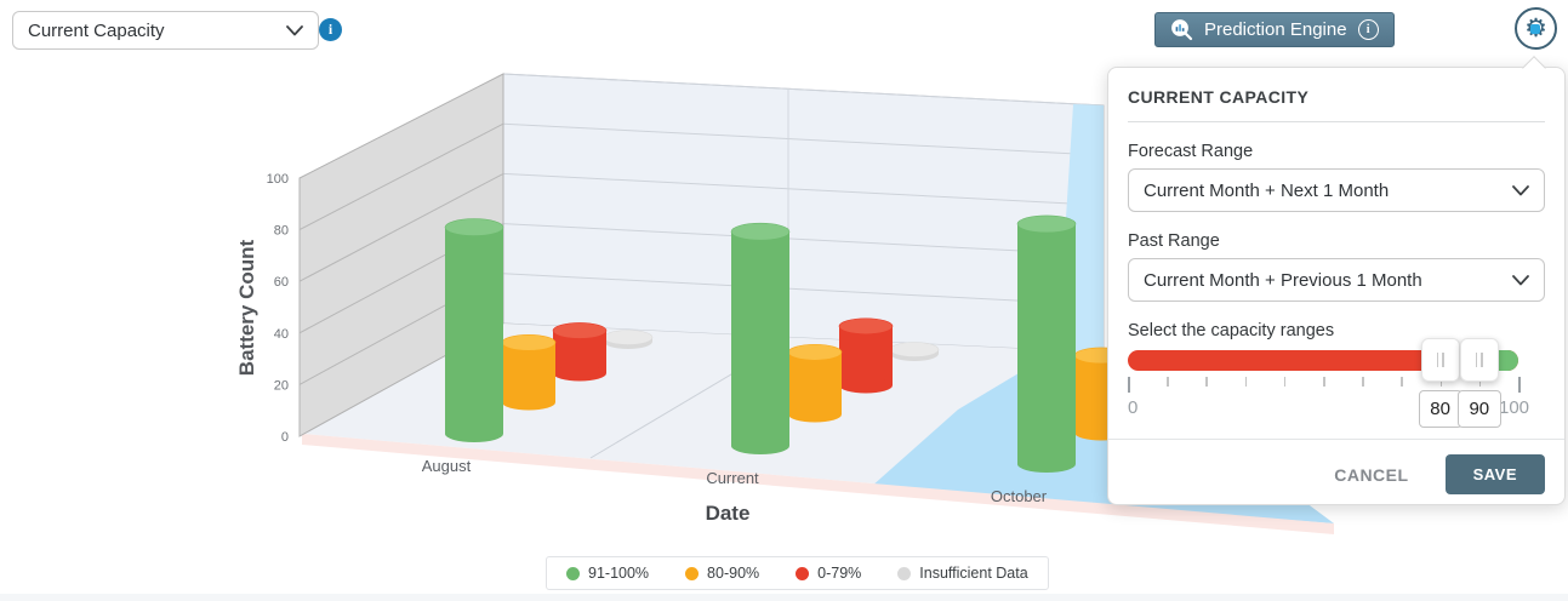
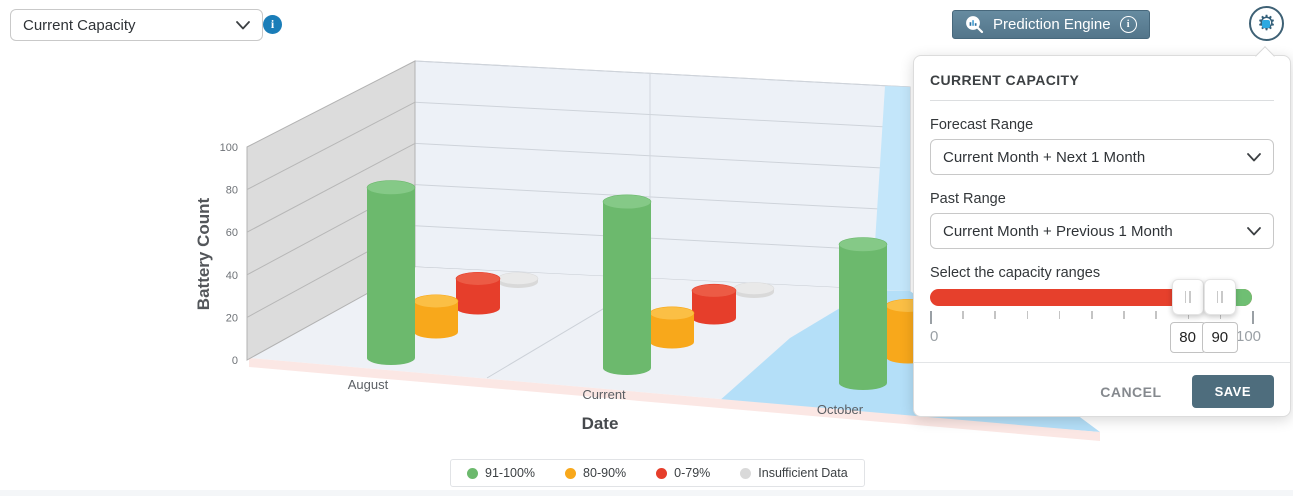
80-90%/August: 24 -> 15
0-79%/August: 18 -> 15
91-100%/Current: 83 -> 78
80-90%/Current: 25 -> 14
0-79%/Current: 25 -> 14
91-100%/October: 93 -> 65
80-90%/October: 31 -> 25
